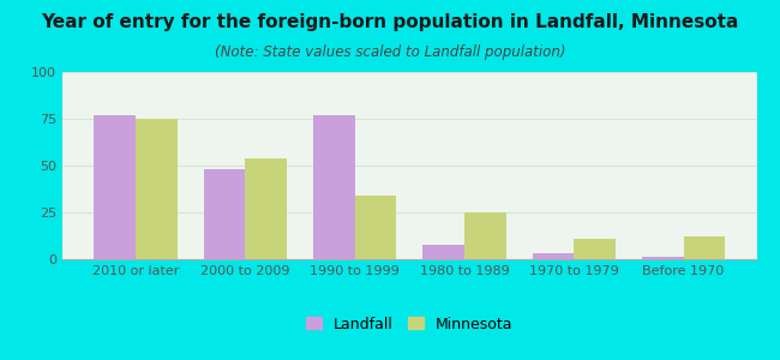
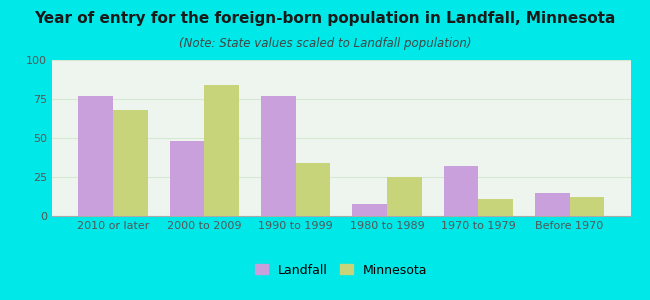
Minnesota/2010 or later: 75 -> 68
Minnesota/2000 to 2009: 54 -> 84
Landfall/1970 to 1979: 3 -> 32
Landfall/Before 1970: 1 -> 15
